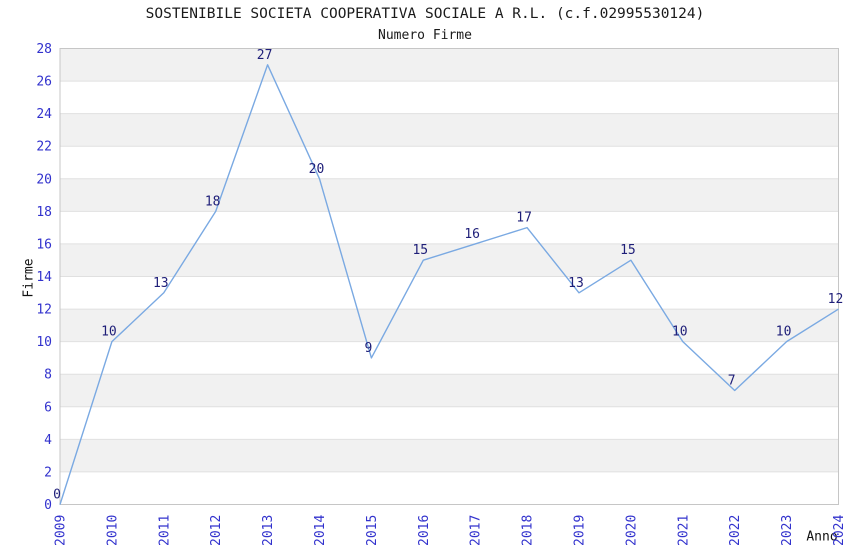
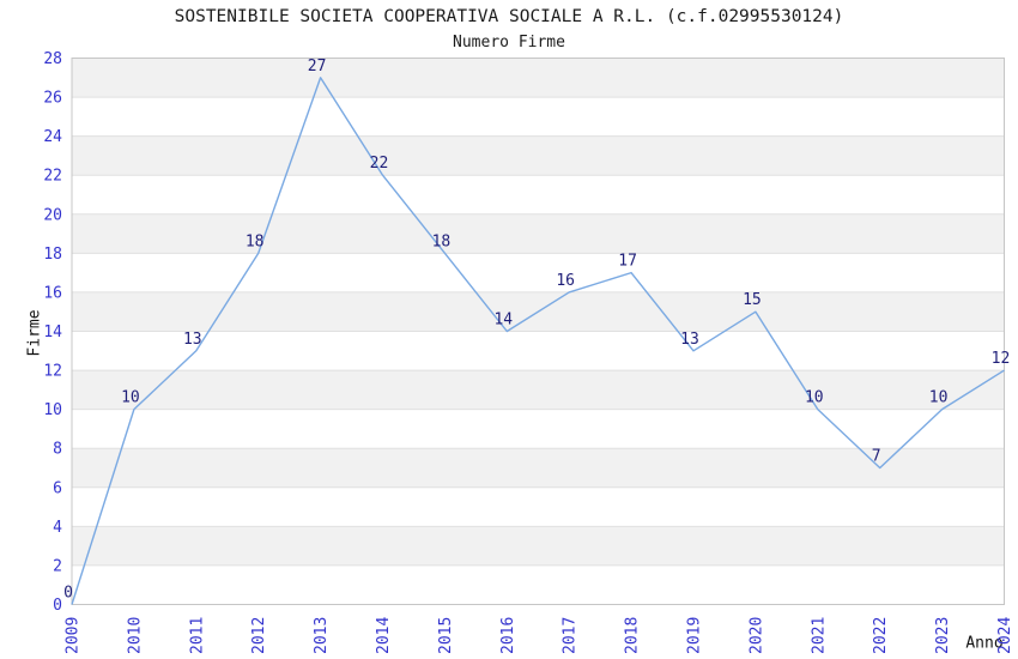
2014: 20 -> 22
2015: 9 -> 18
2016: 15 -> 14
